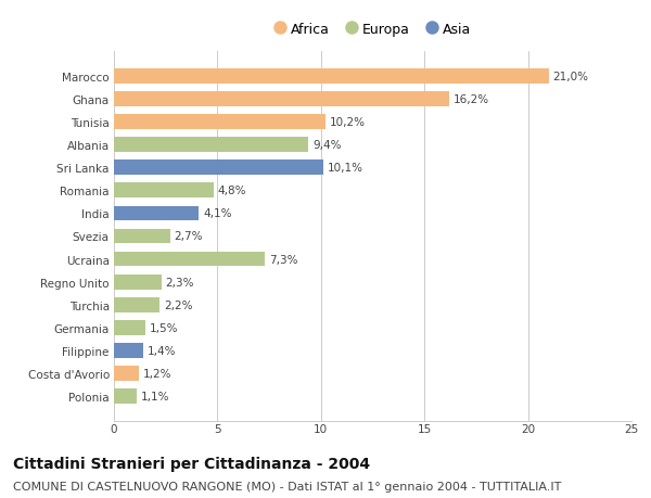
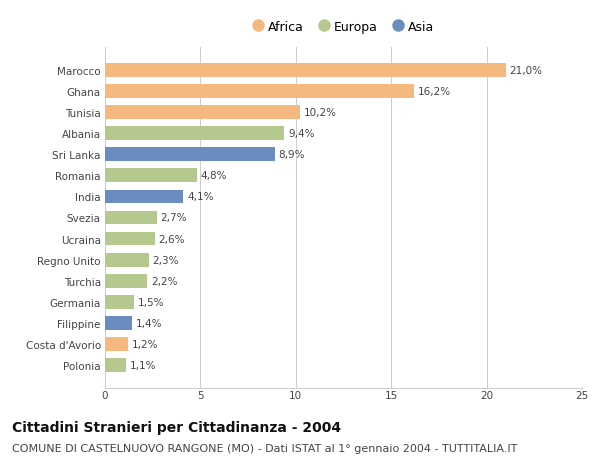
Sri Lanka: 10,1% -> 8,9%
Ucraina: 7,3% -> 2,6%
